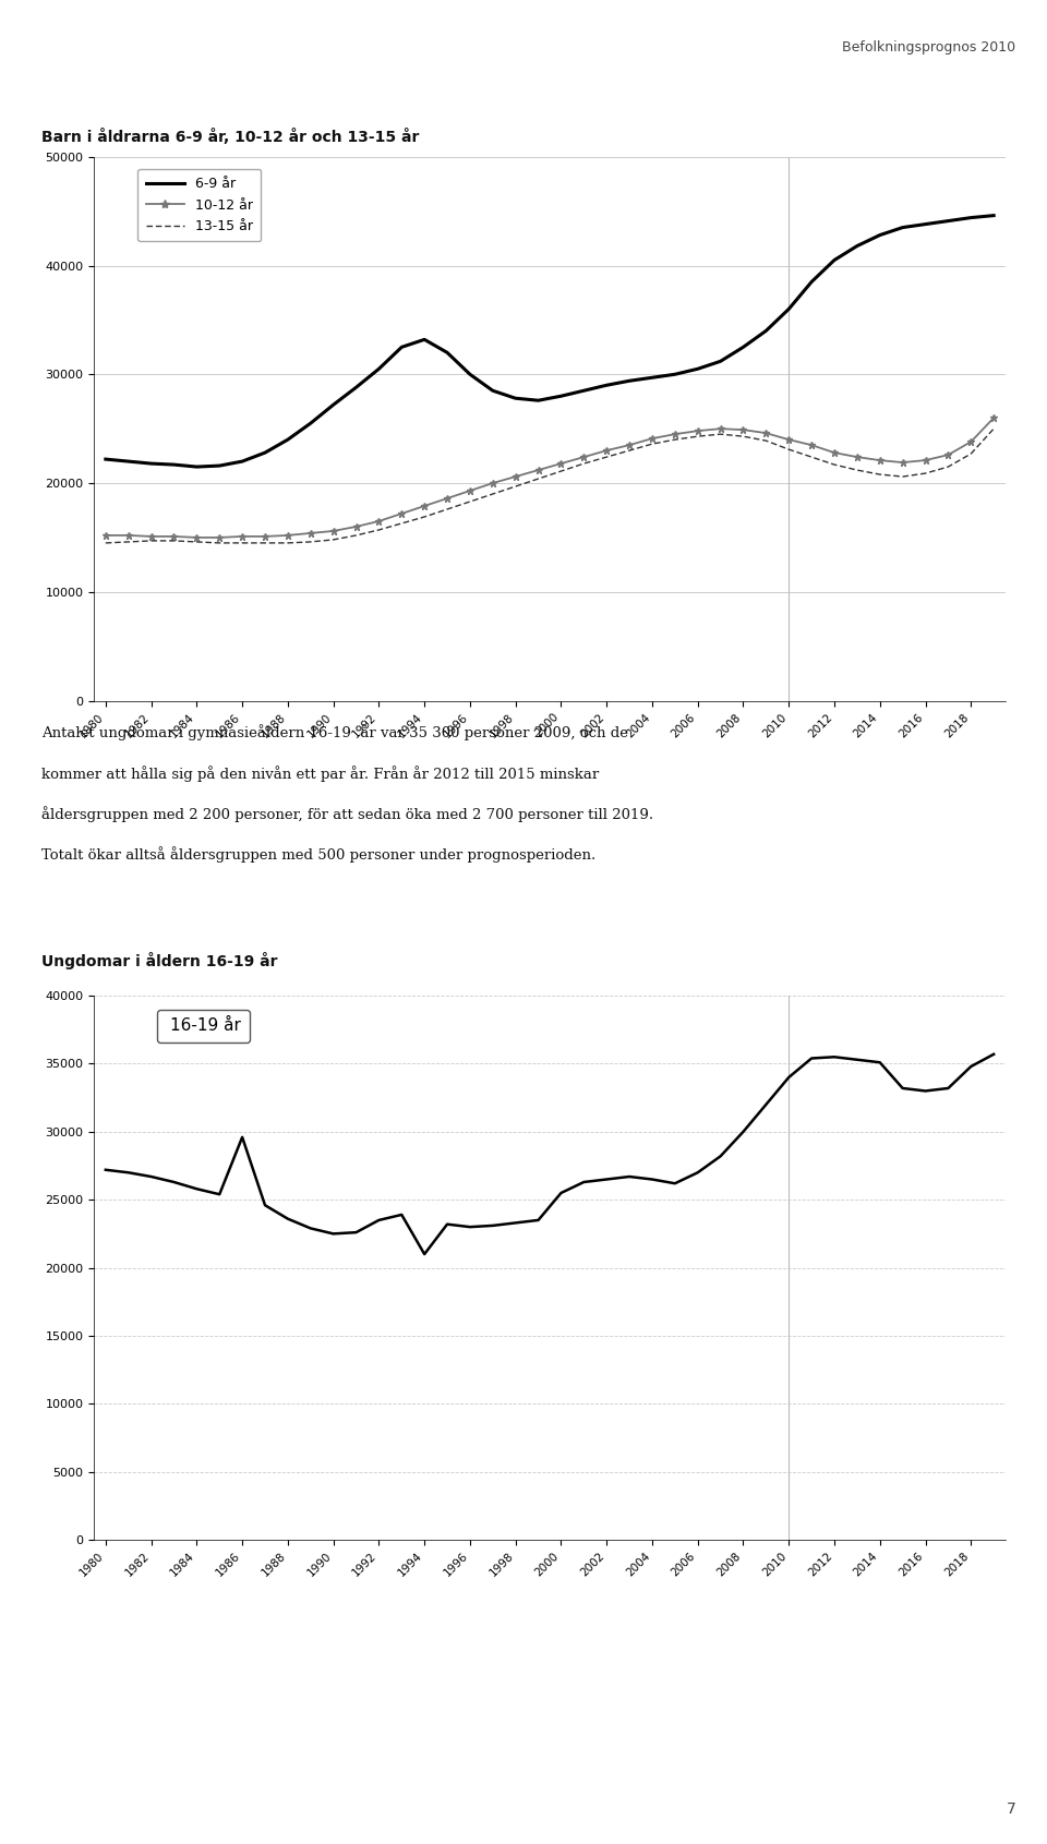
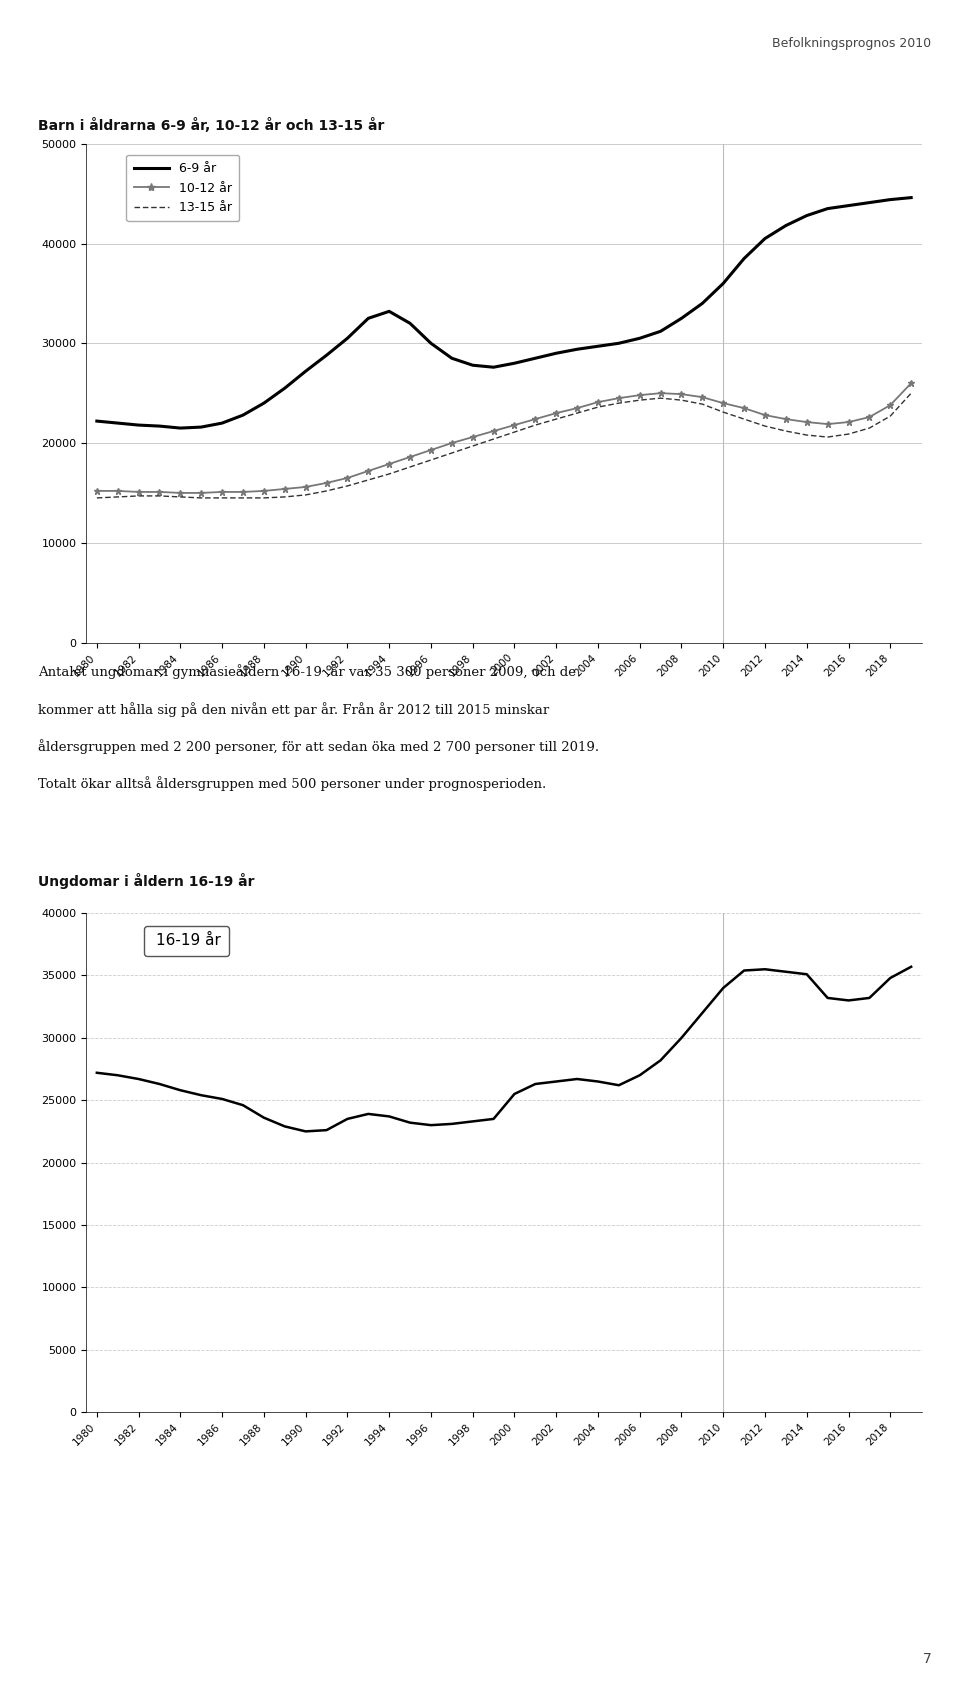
1986: 29600 -> 25100
1994: 21000 -> 23700
